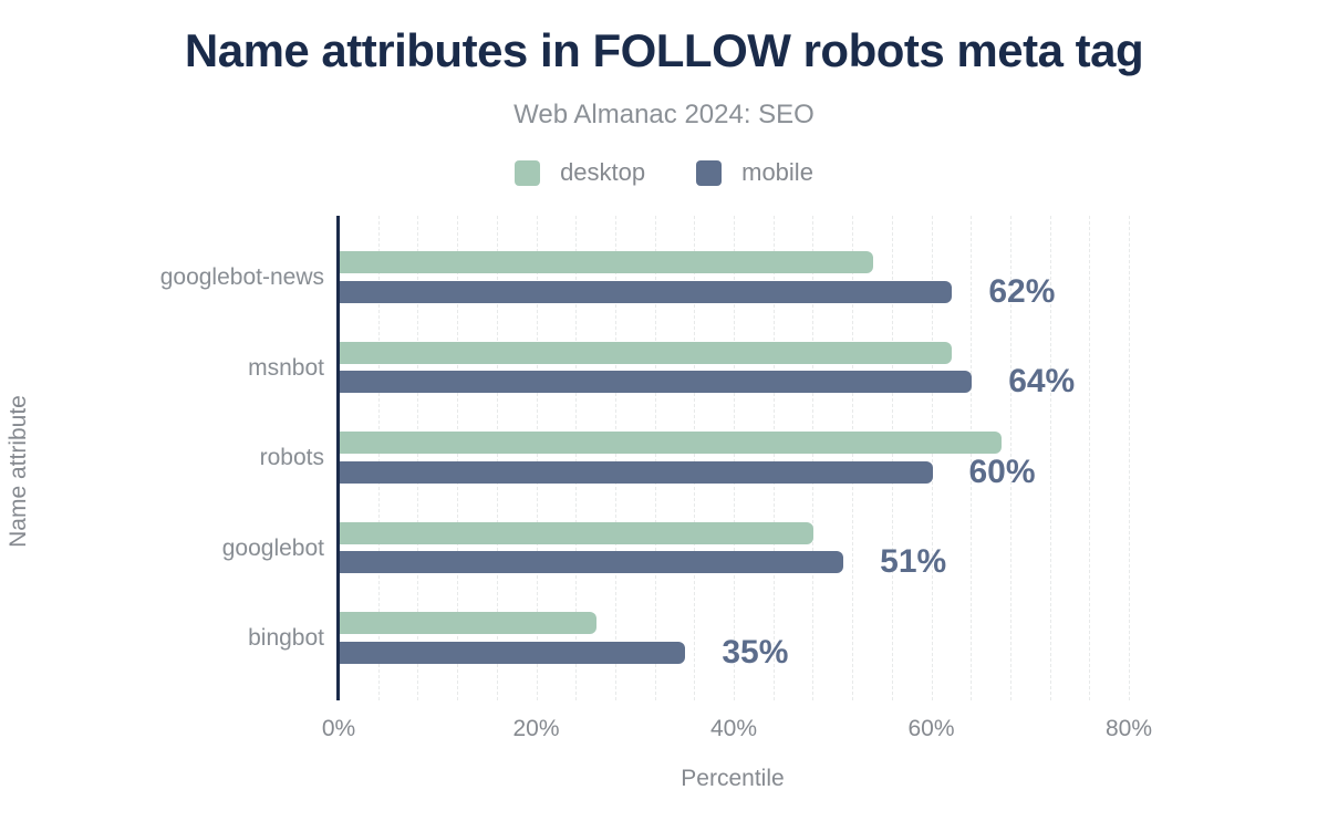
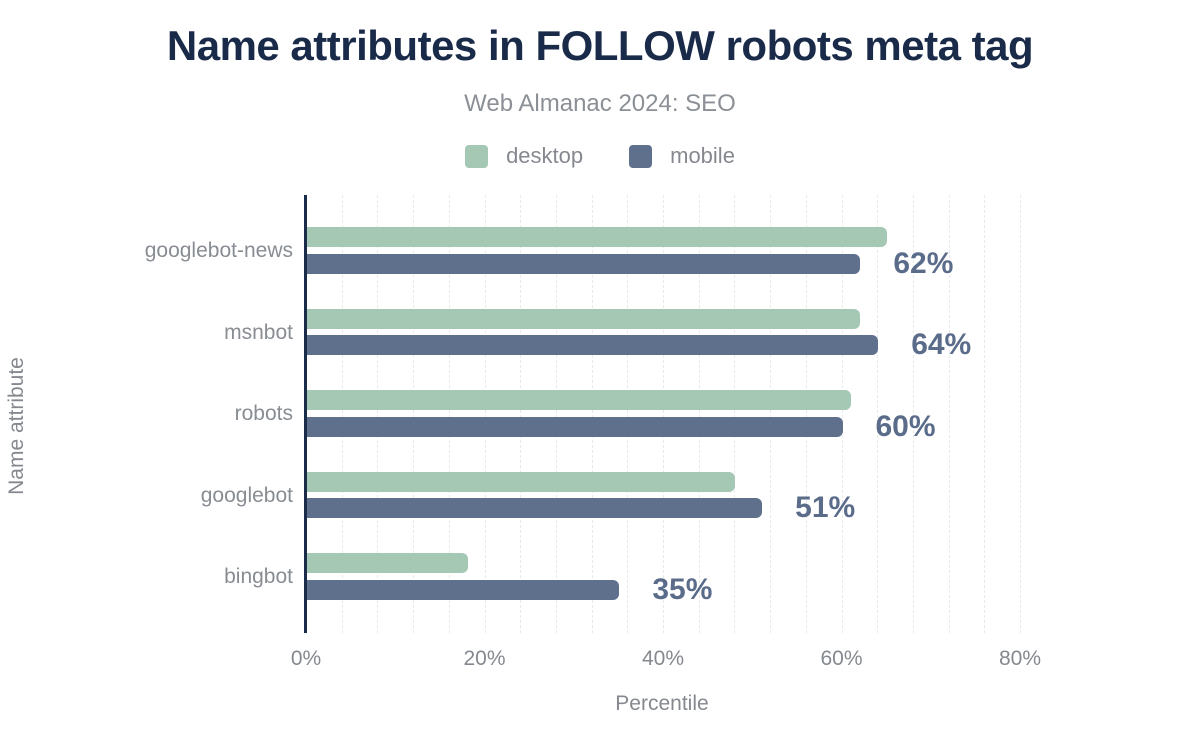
desktop/googlebot-news: 54% -> 65%
desktop/robots: 67% -> 61%
desktop/bingbot: 26% -> 18%
